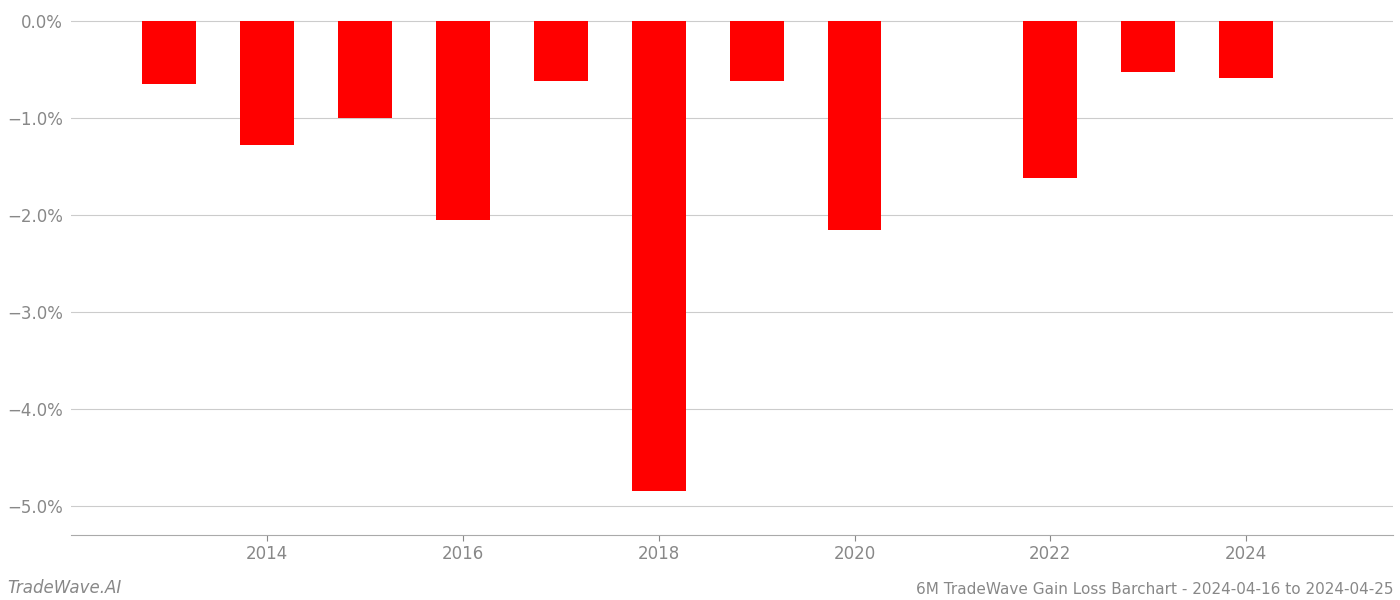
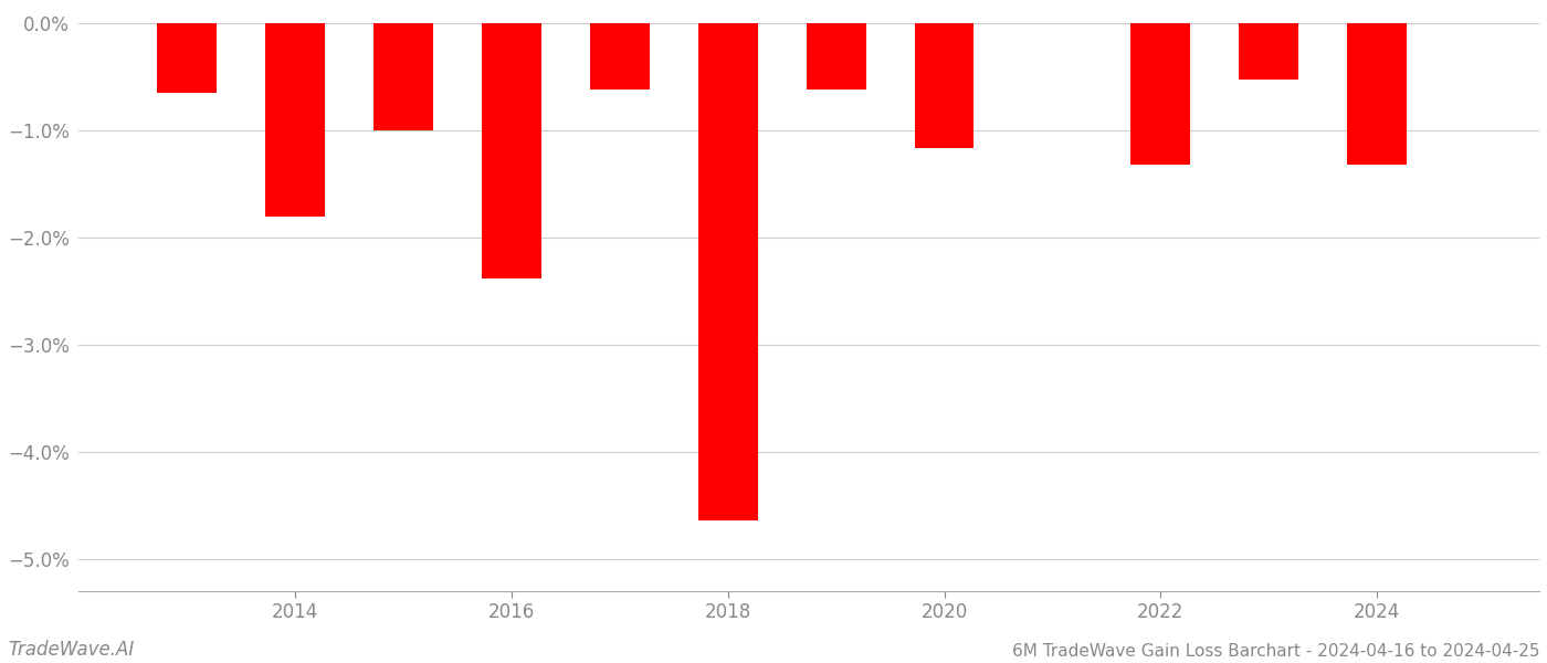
2014: -1.28% -> -1.80%
2016: -2.05% -> -2.38%
2018: -4.85% -> -4.64%
2020: -2.15% -> -1.16%
2022: -1.62% -> -1.32%
2024: -0.58% -> -1.32%
